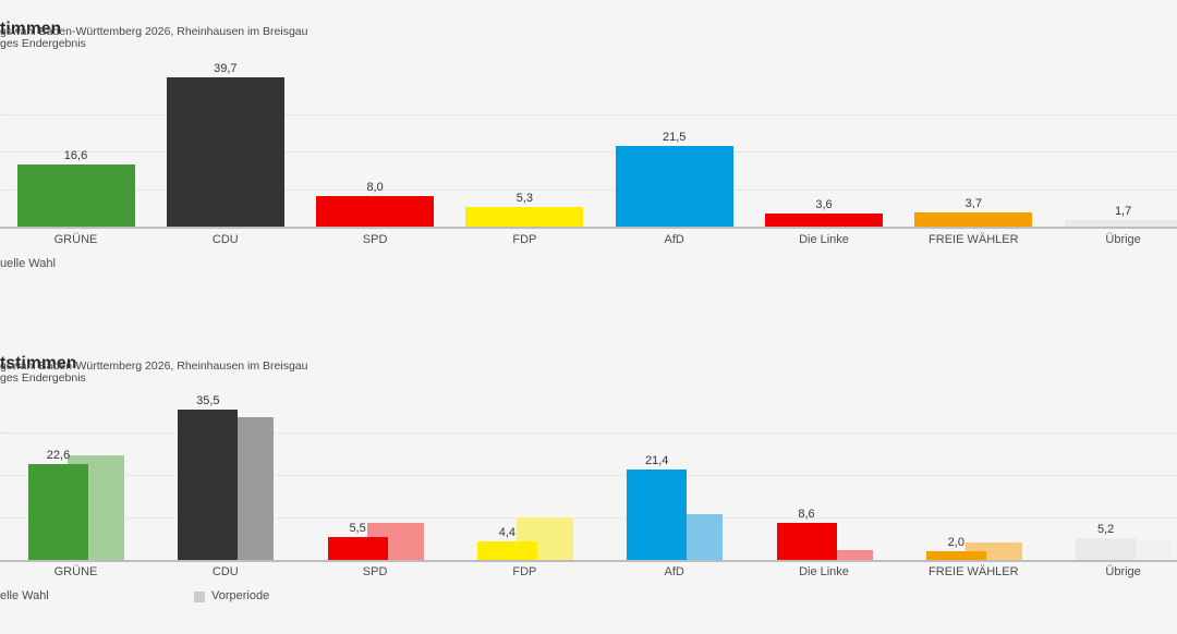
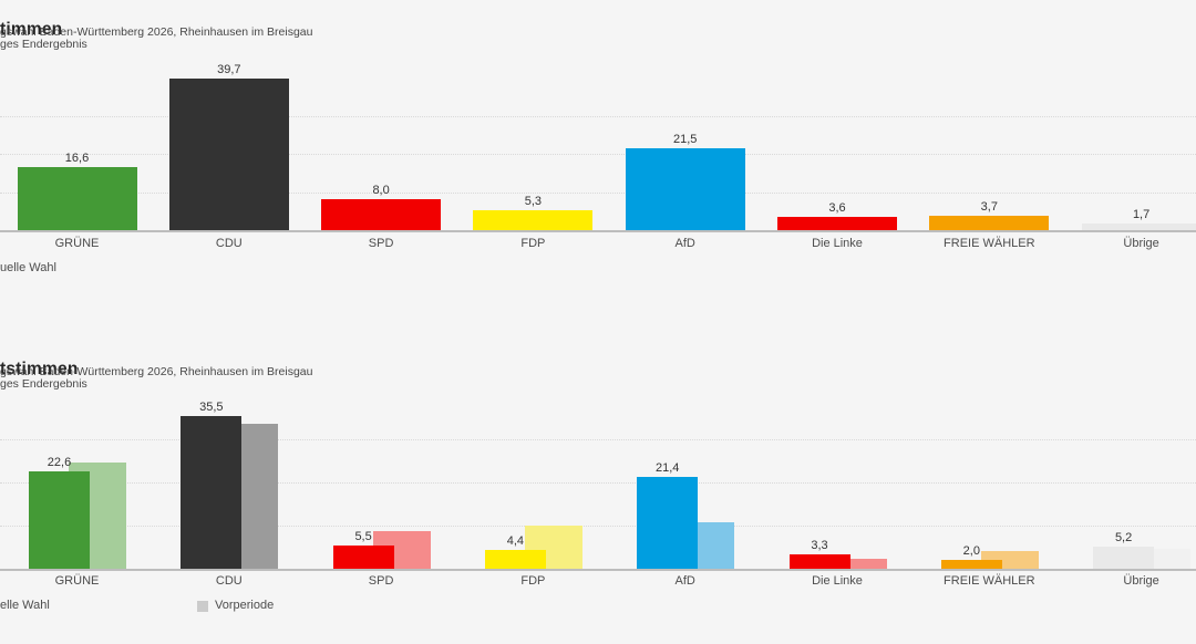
tstimmen/elle Wahl/Die Linke: 8,6 -> 3,3
